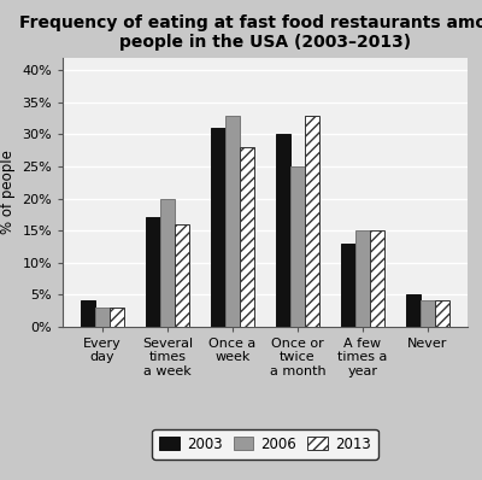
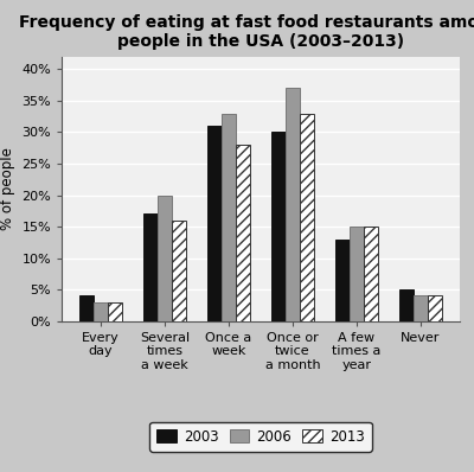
2006/Once or twice a month: 25% -> 37%
